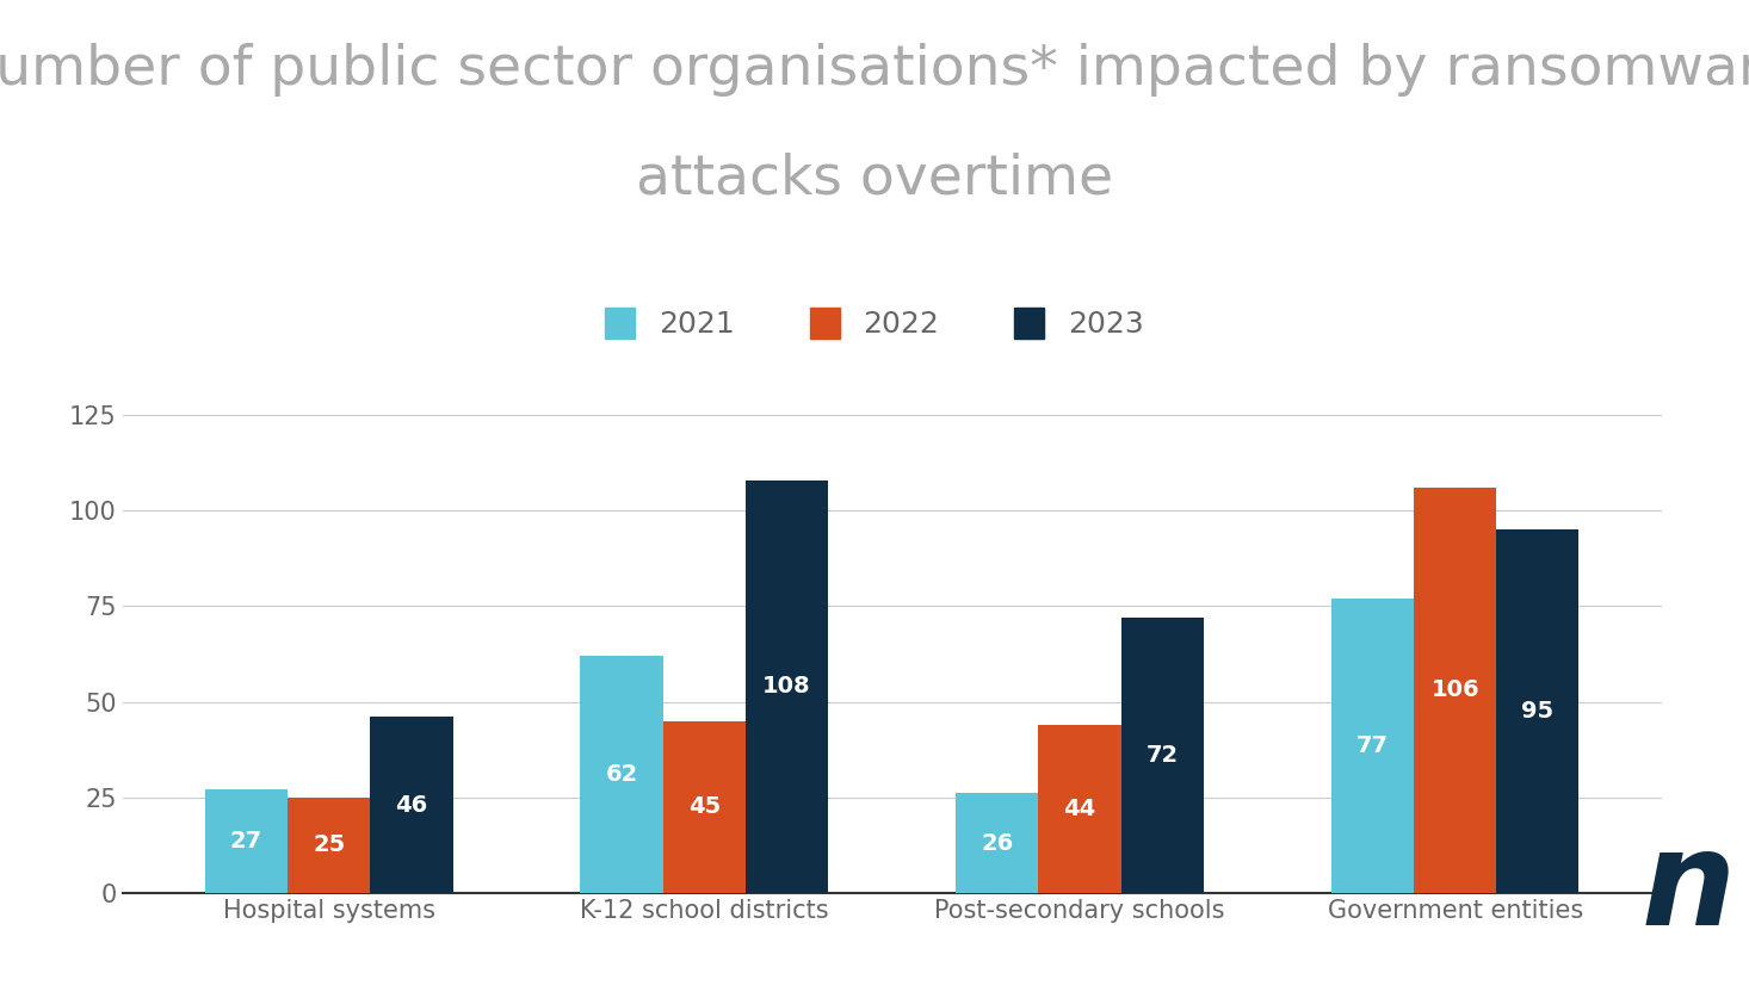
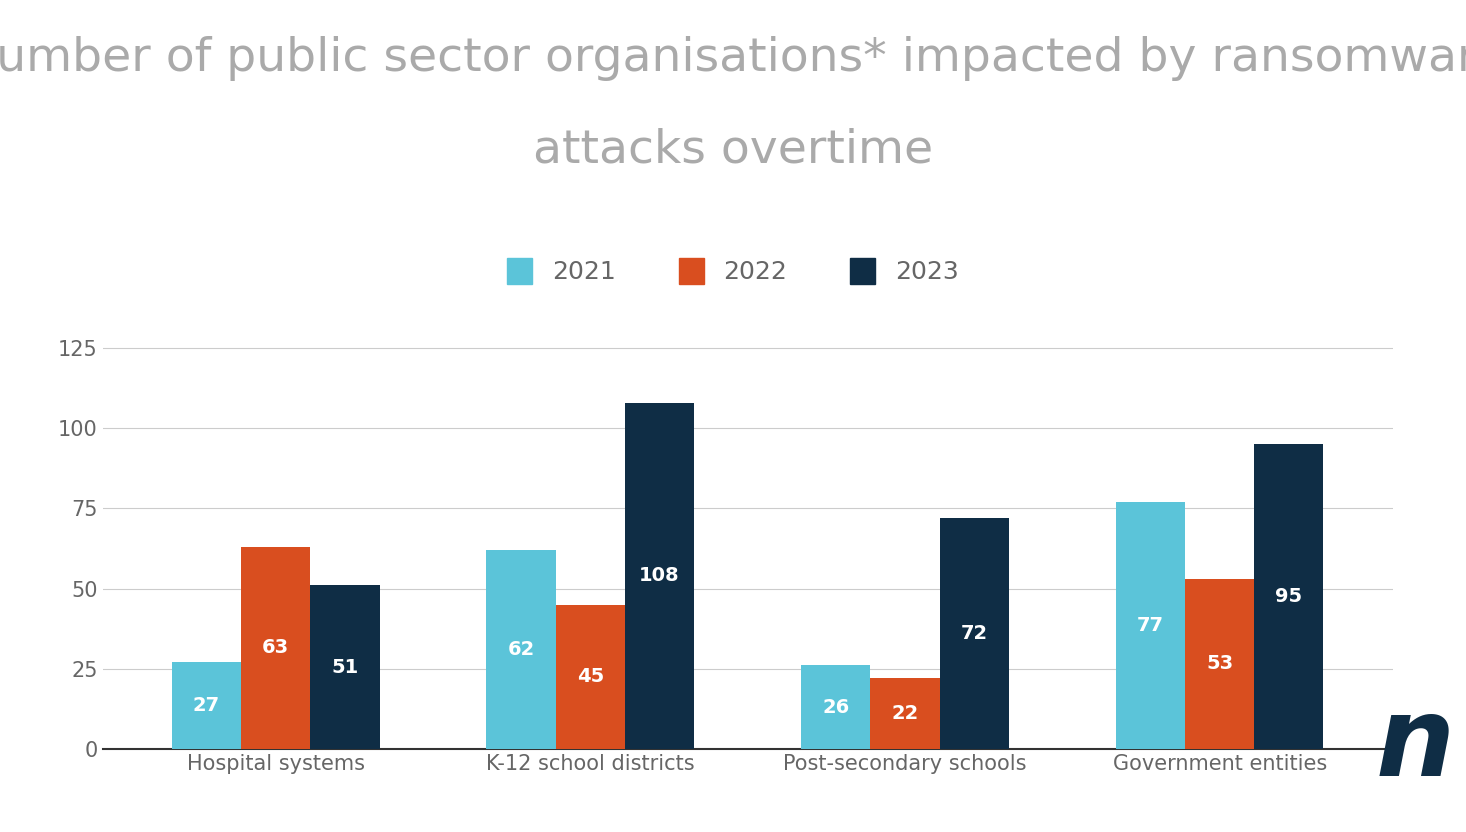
2022/Hospital systems: 25 -> 63
2023/Hospital systems: 46 -> 51
2022/Post-secondary schools: 44 -> 22
2022/Government entities: 106 -> 53
